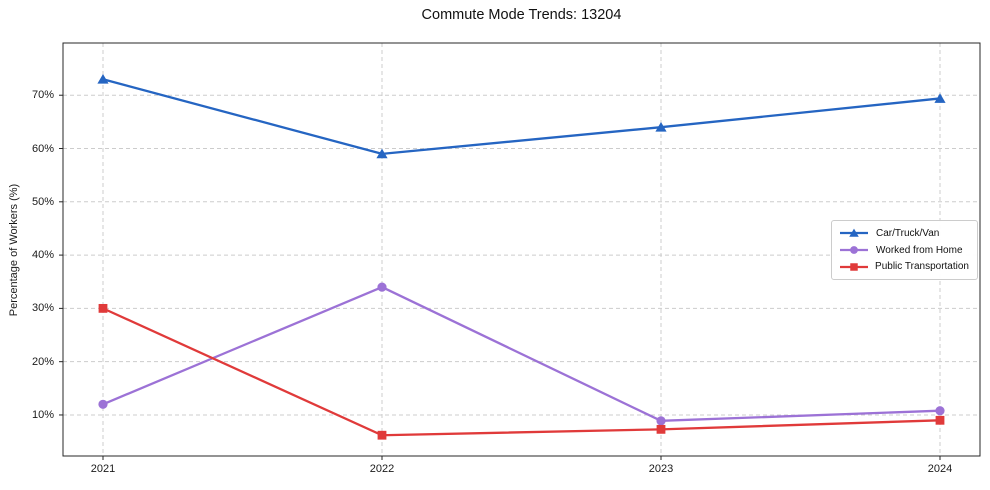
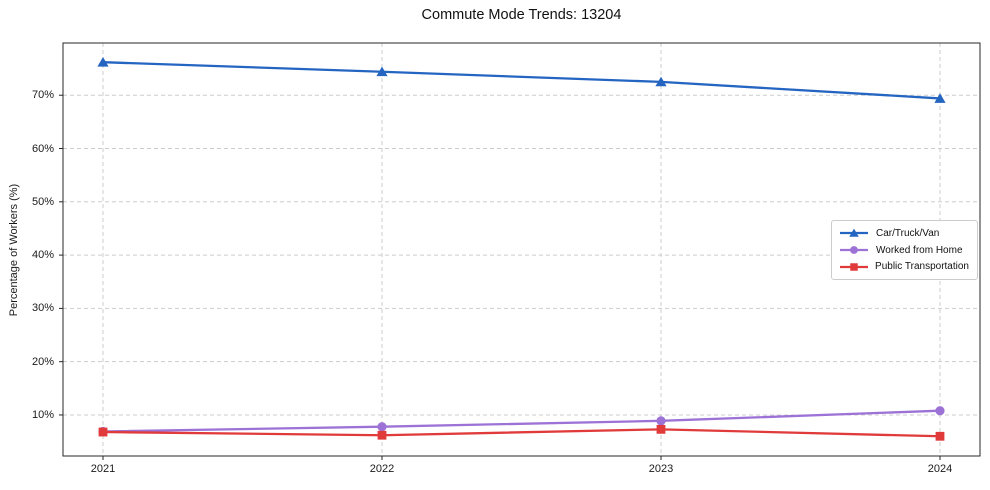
Car/Truck/Van/2021: 73% -> 76%
Worked from Home/2021: 12% -> 7%
Public Transportation/2021: 30% -> 7%
Car/Truck/Van/2022: 59% -> 74%
Worked from Home/2022: 34% -> 8%
Car/Truck/Van/2023: 64% -> 72%
Public Transportation/2024: 9% -> 6%
